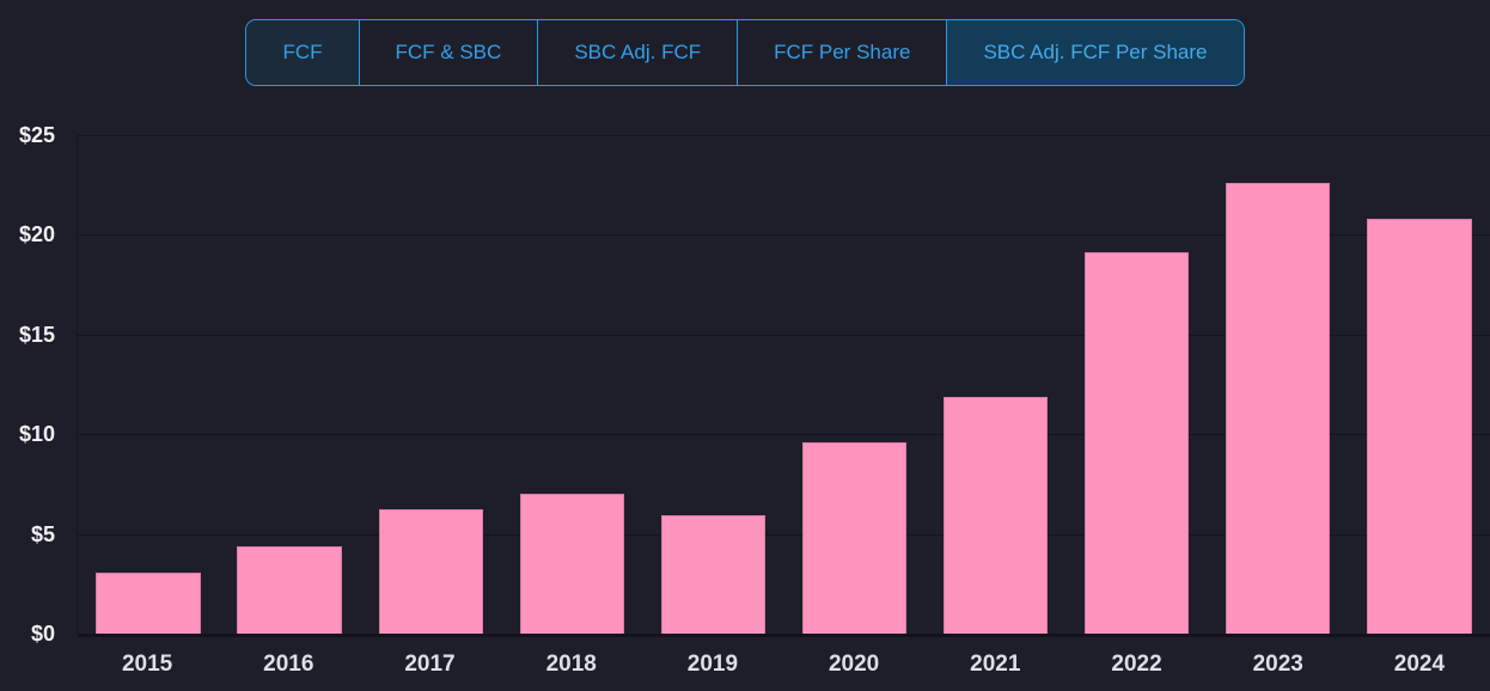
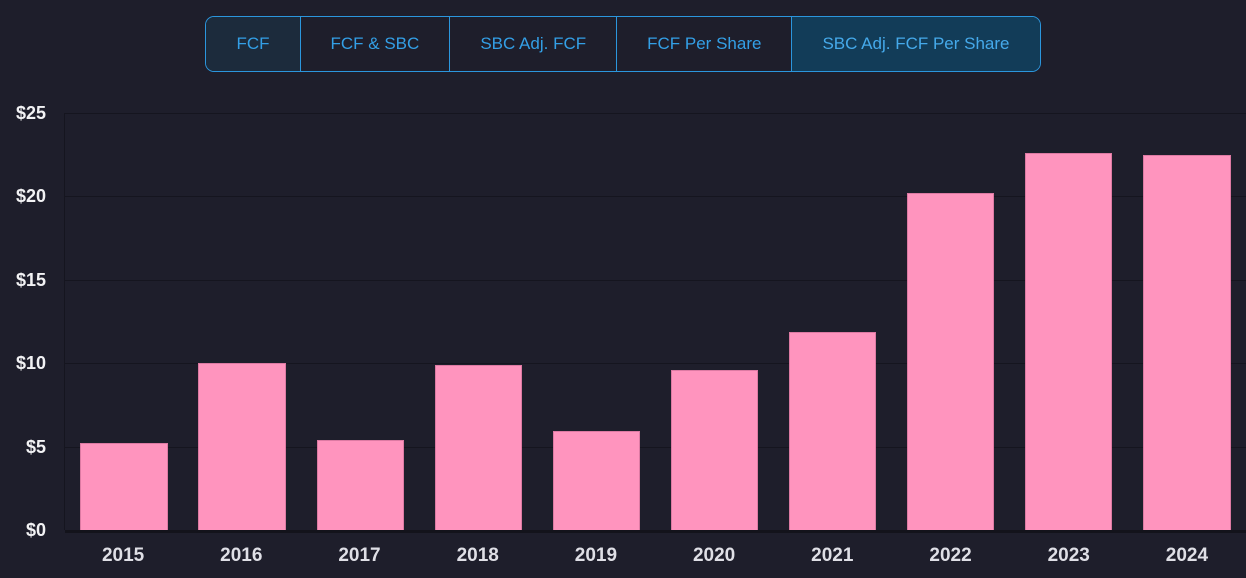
2015: $3.0 -> $5.2
2016: $4.3 -> $10.0
2017: $6.2 -> $5.4
2018: $7.0 -> $9.9
2022: $19.1 -> $20.2
2024: $20.8 -> $22.5
